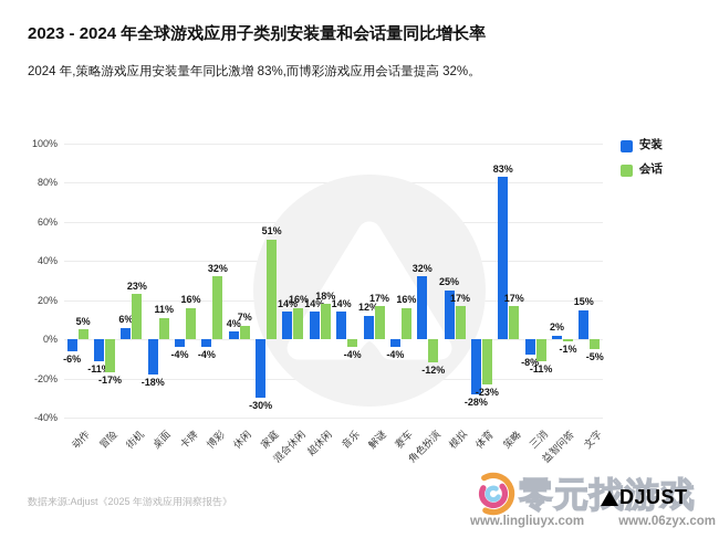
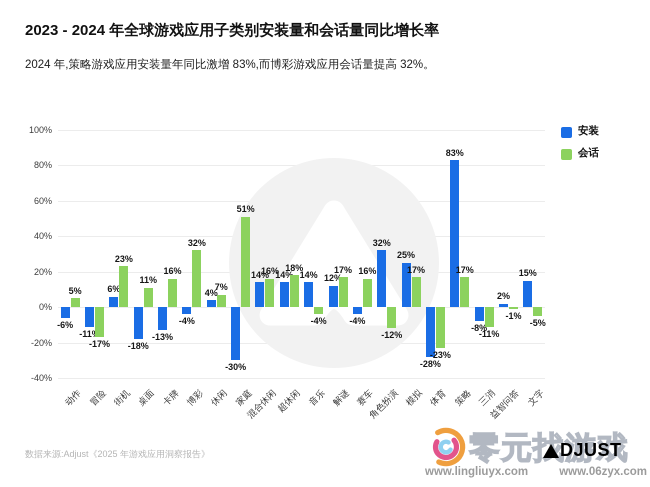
安装/卡牌: -4% -> -13%
